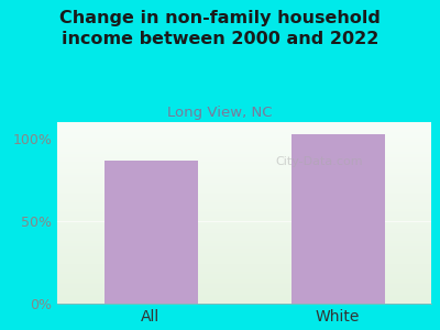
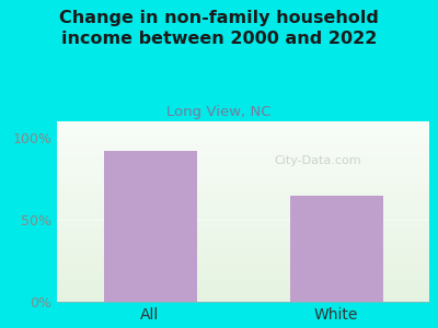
All: 87% -> 92%
White: 103% -> 65%
